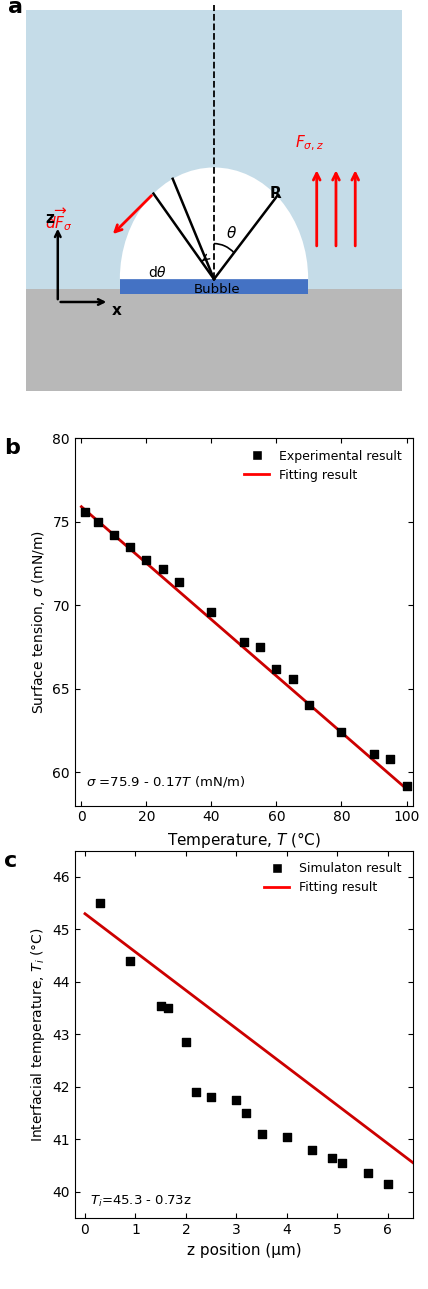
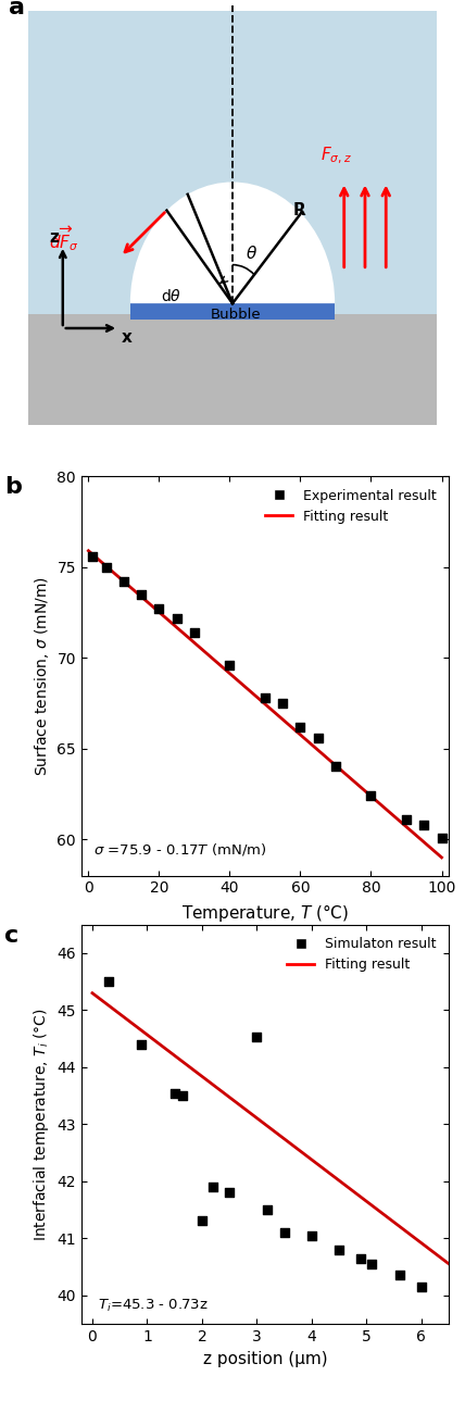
100: 59.2 -> 60.1
2: 42.85 -> 41.32
3: 41.75 -> 44.54
